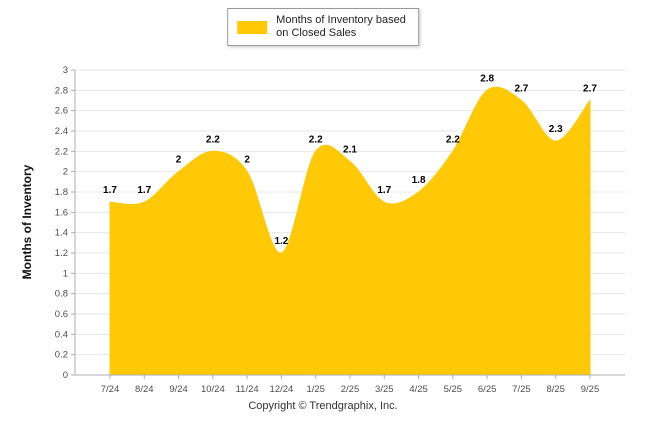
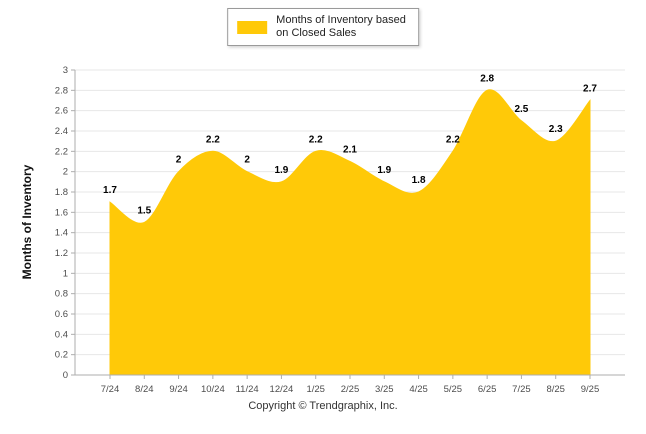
8/24: 1.7 -> 1.5
12/24: 1.2 -> 1.9
3/25: 1.7 -> 1.9
7/25: 2.7 -> 2.5
